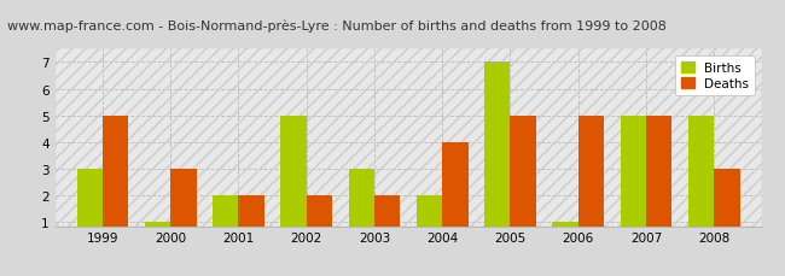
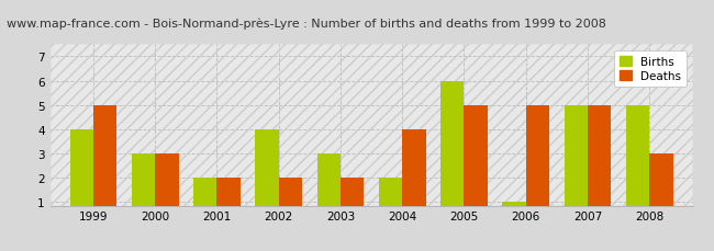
Births/1999: 3 -> 4
Births/2000: 1 -> 3
Births/2002: 5 -> 4
Births/2005: 7 -> 6
